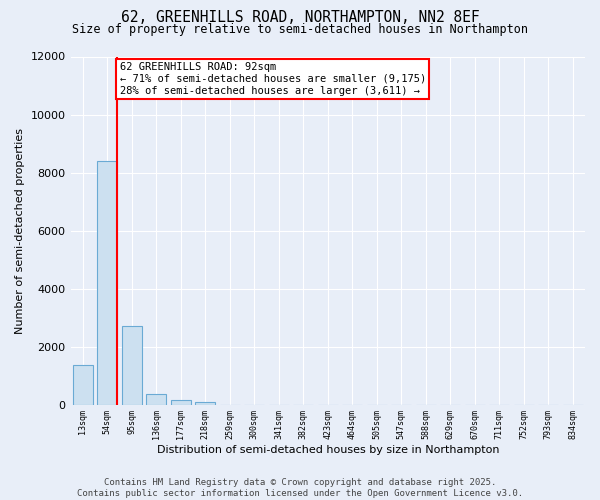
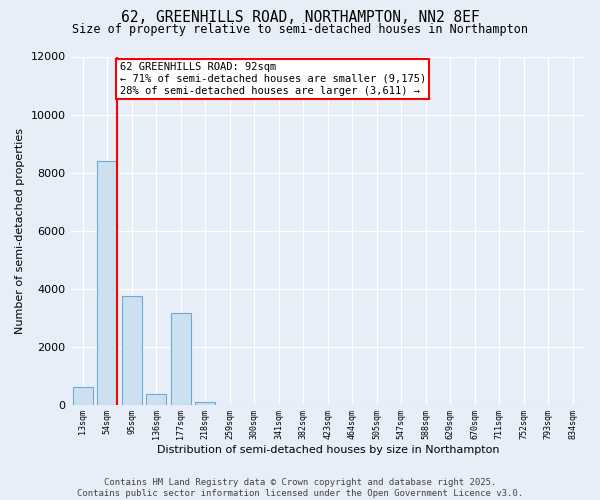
13sqm: 1350 -> 600
95sqm: 2700 -> 3750
177sqm: 160 -> 3150
